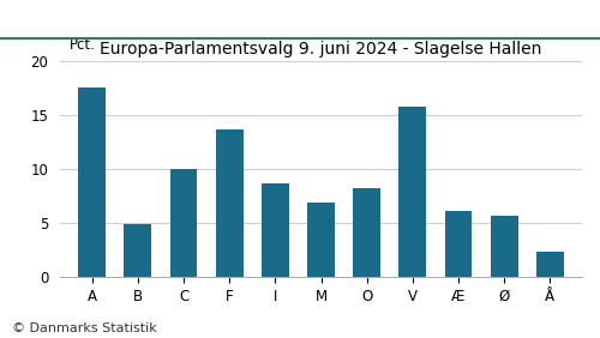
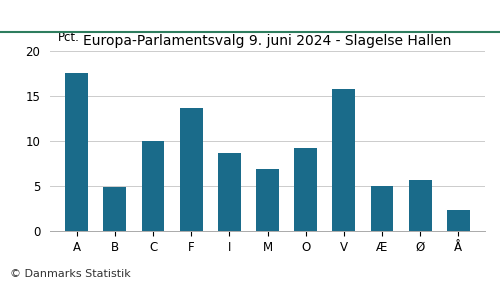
O: 8.2 -> 9.2
Æ: 6.1 -> 5.0
